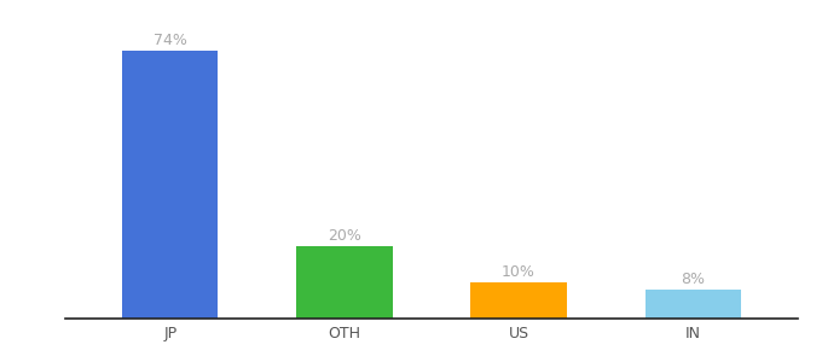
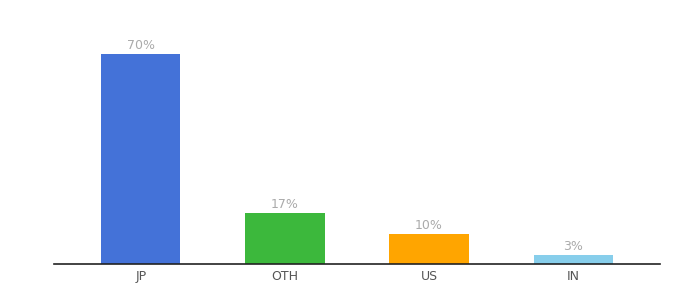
JP: 74% -> 70%
OTH: 20% -> 17%
IN: 8% -> 3%
